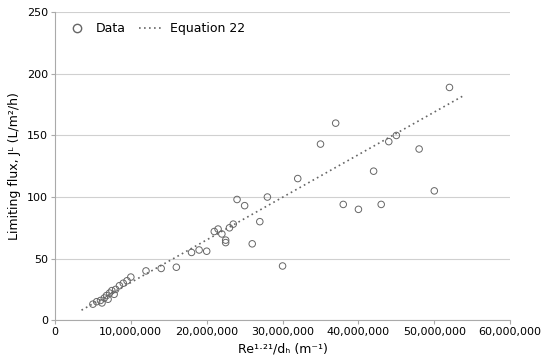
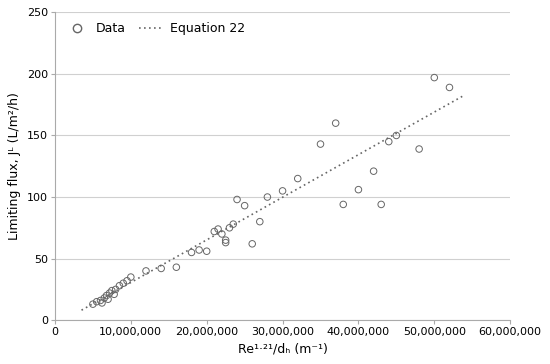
30,000,000: 44 -> 105
40,000,000: 90 -> 106
50,000,000: 105 -> 197
